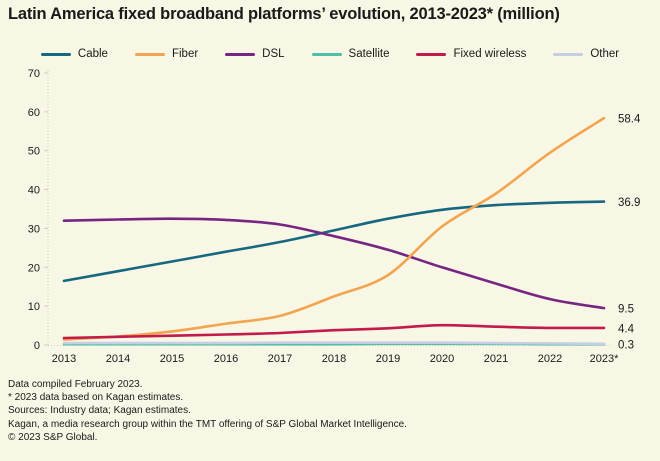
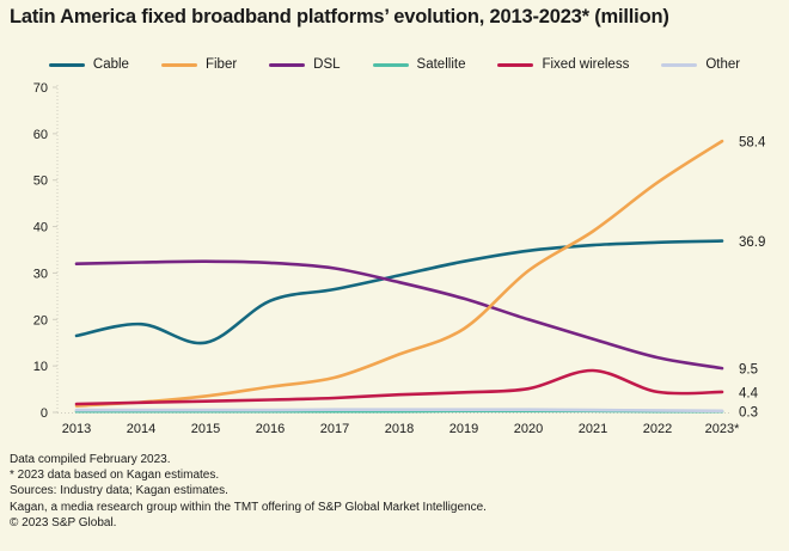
Cable/2015: 22 -> 15
Fixed wireless/2021: 5 -> 9
